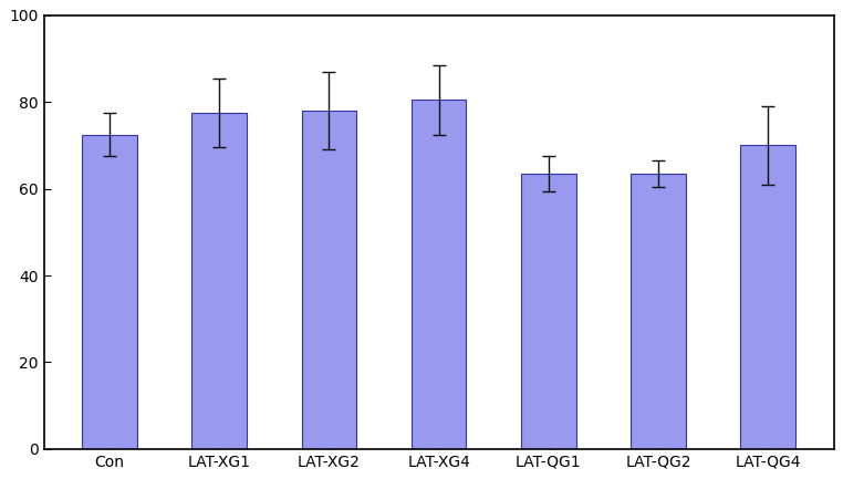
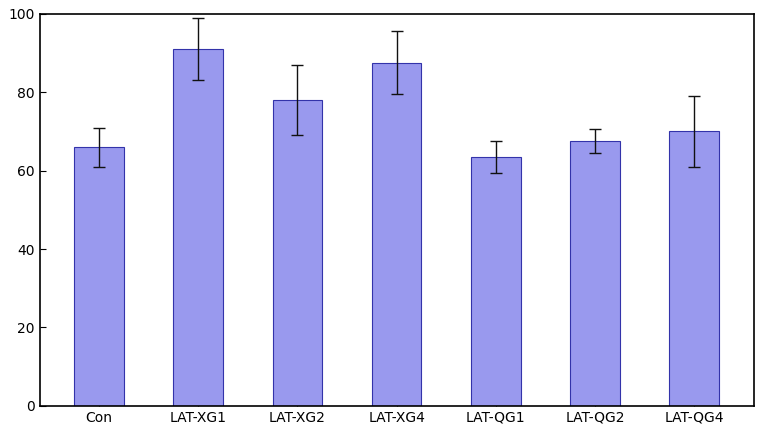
Con: 72.5 -> 66.0
LAT-XG1: 77.5 -> 91.0
LAT-XG4: 80.5 -> 87.5
LAT-QG2: 63.5 -> 67.5
